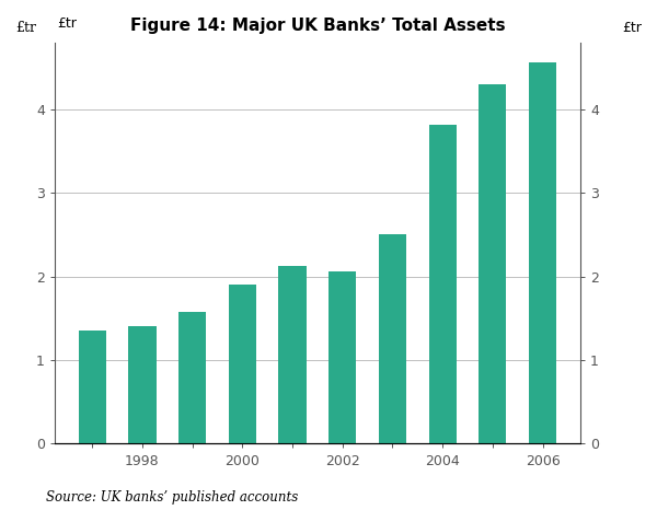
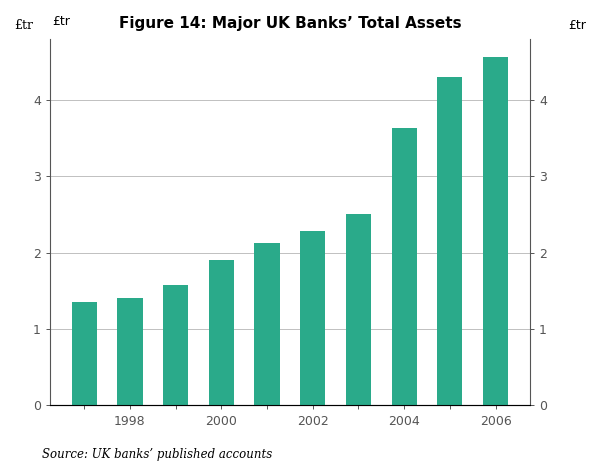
2002: 2.06 -> 2.28
2004: 3.82 -> 3.63
